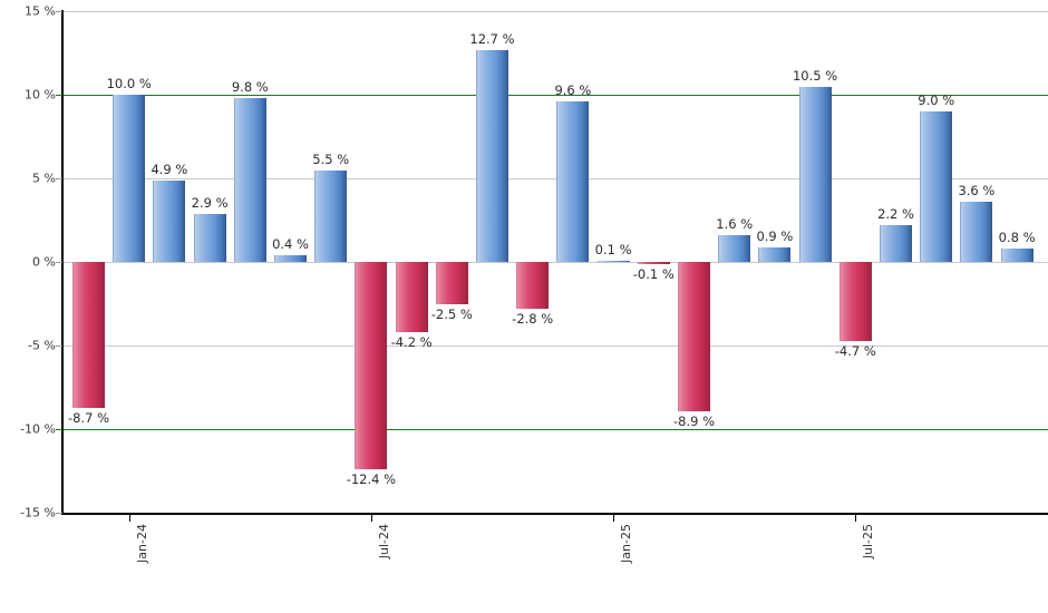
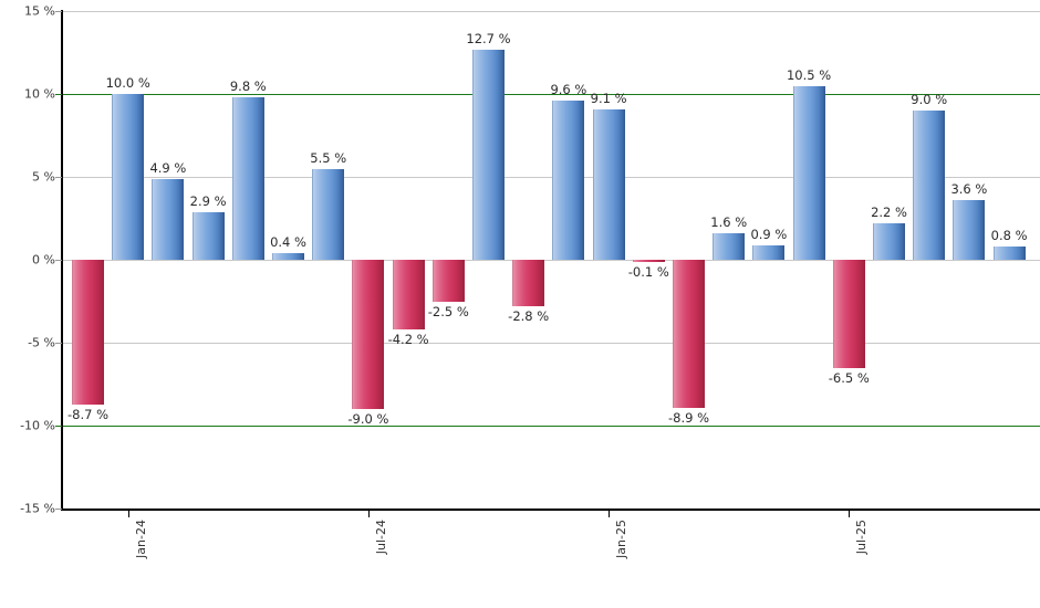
Jul-24: -12.4 -> -9.0
Jan-25: 0.1 -> 9.1
Jul-25: -4.7 -> -6.5
